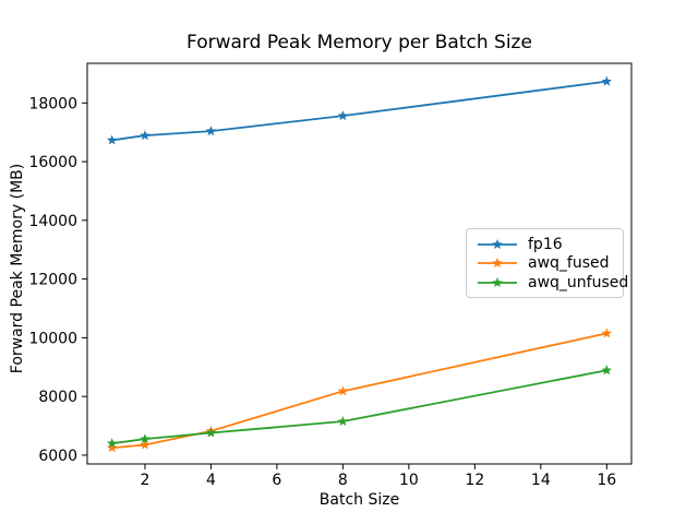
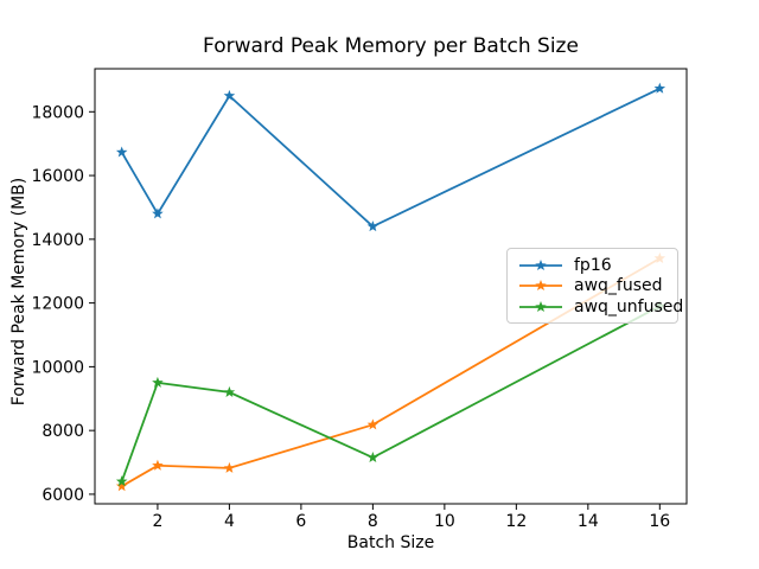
fp16/2: 16900 -> 14800
awq_fused/2: 6400 -> 6900
awq_unfused/2: 6600 -> 9500
fp16/4: 17000 -> 18500
awq_unfused/4: 6800 -> 9200
fp16/8: 17600 -> 14400
awq_fused/16: 10200 -> 13400
awq_unfused/16: 8900 -> 11900
